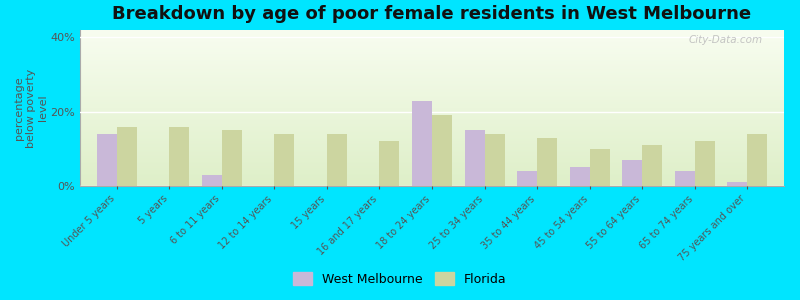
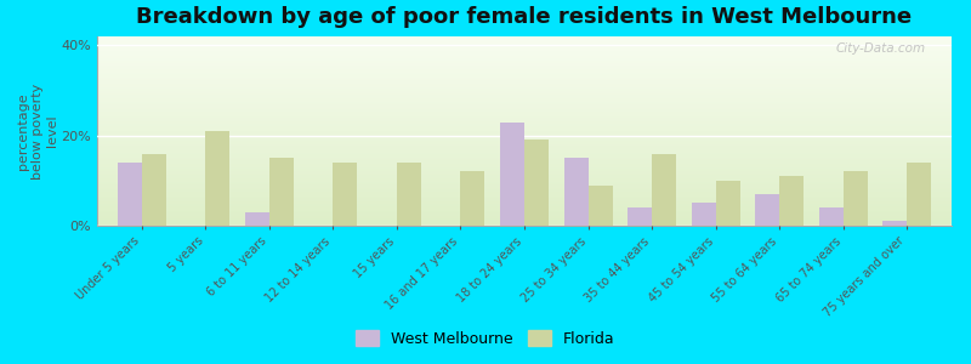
Florida/5 years: 16% -> 21%
Florida/25 to 34 years: 14% -> 9%
Florida/35 to 44 years: 13% -> 16%
